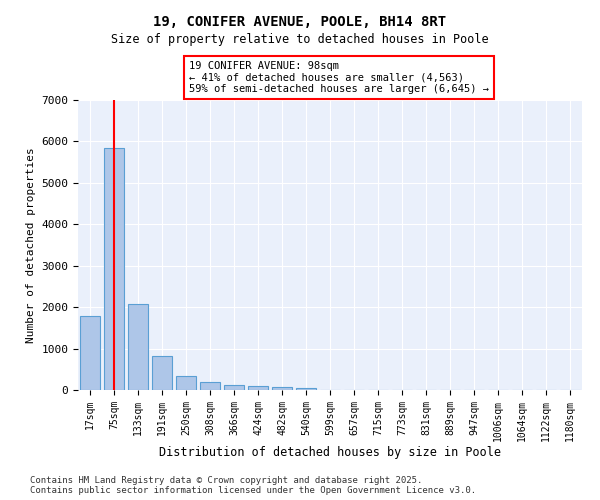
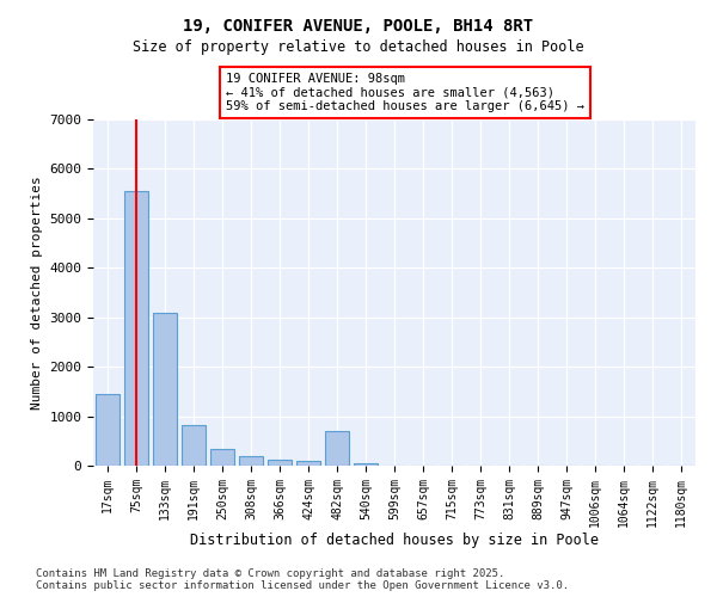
17sqm: 1780 -> 1450
75sqm: 5830 -> 5550
133sqm: 2080 -> 3100
482sqm: 80 -> 700
